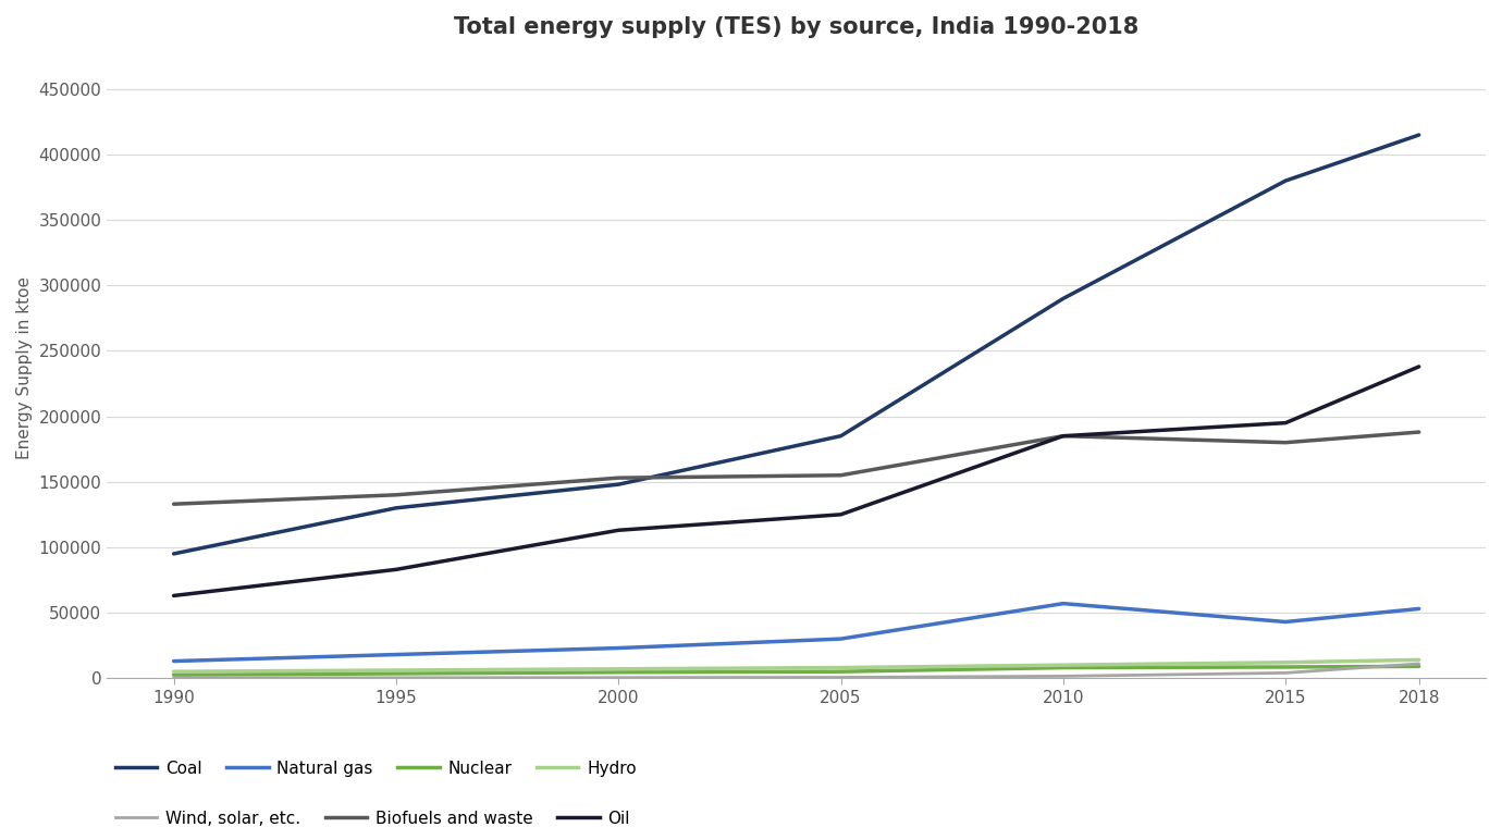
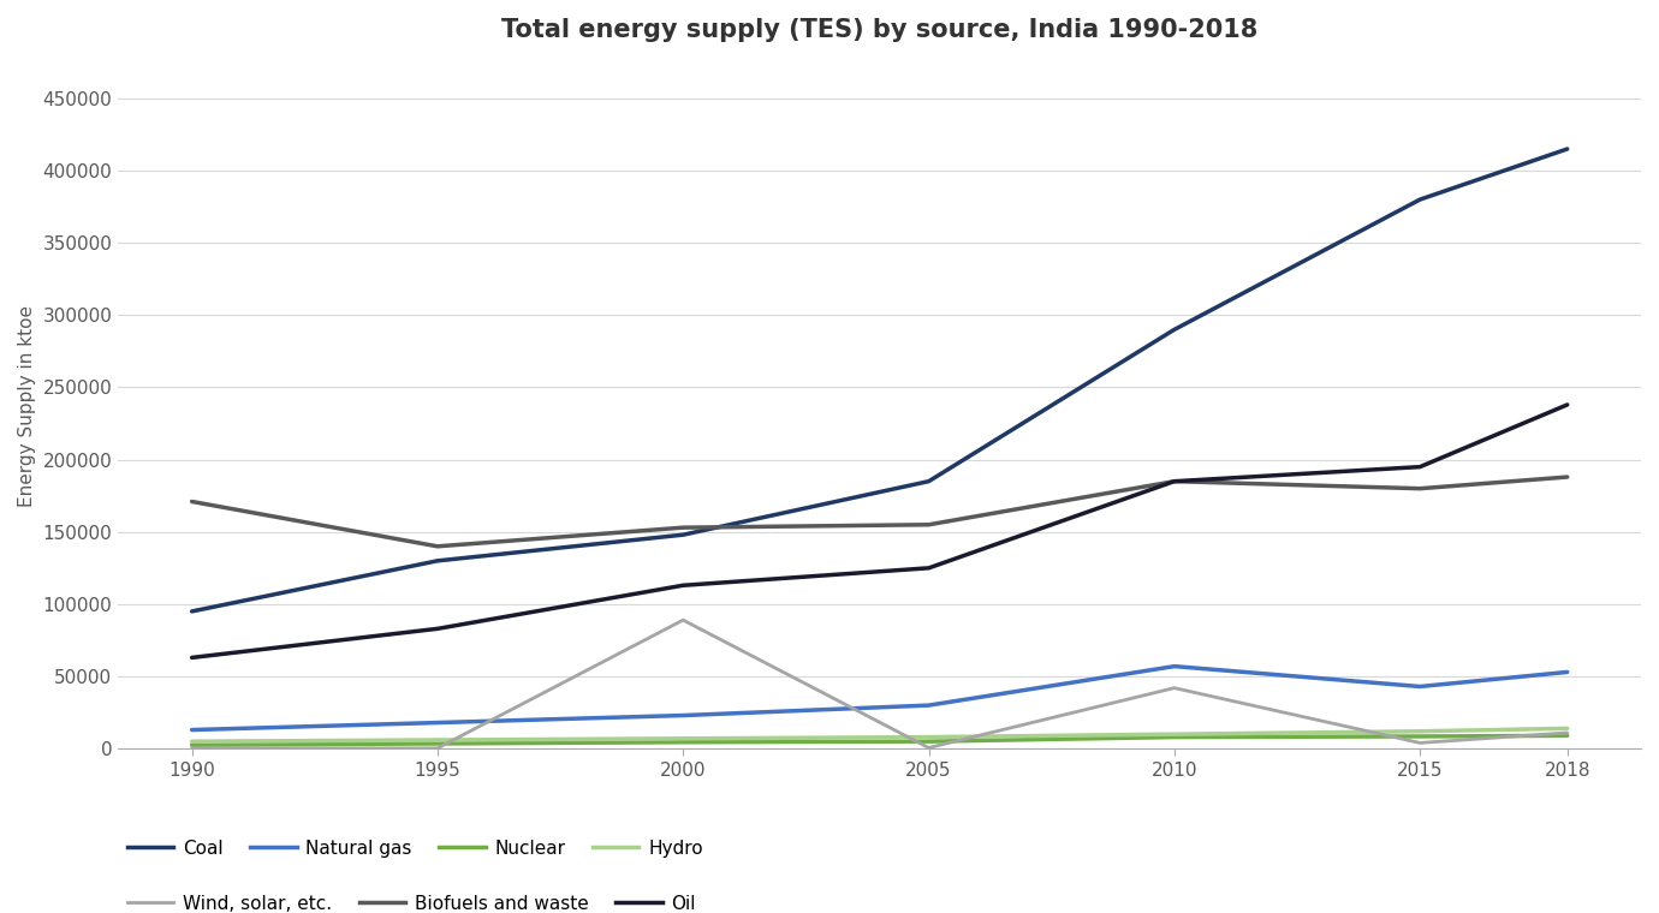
Biofuels and waste/1990: 133000 -> 171000
Wind, solar, etc./2000: 0 -> 89000
Wind, solar, etc./2010: 2000 -> 42000
